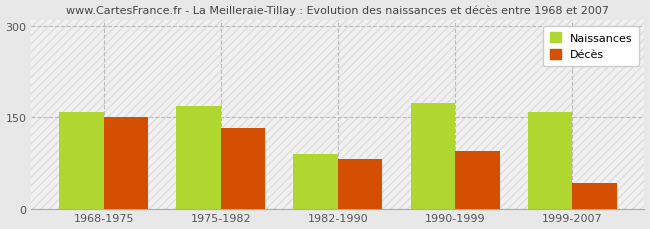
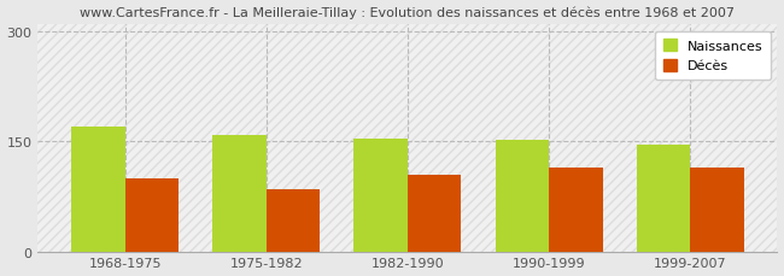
Naissances/1968-1975: 158 -> 170
Décès/1968-1975: 150 -> 100
Naissances/1975-1982: 168 -> 158
Décès/1975-1982: 132 -> 85
Naissances/1982-1990: 90 -> 154
Décès/1982-1990: 82 -> 105
Naissances/1990-1999: 174 -> 153
Décès/1990-1999: 94 -> 115
Naissances/1999-2007: 158 -> 146
Décès/1999-2007: 42 -> 115
